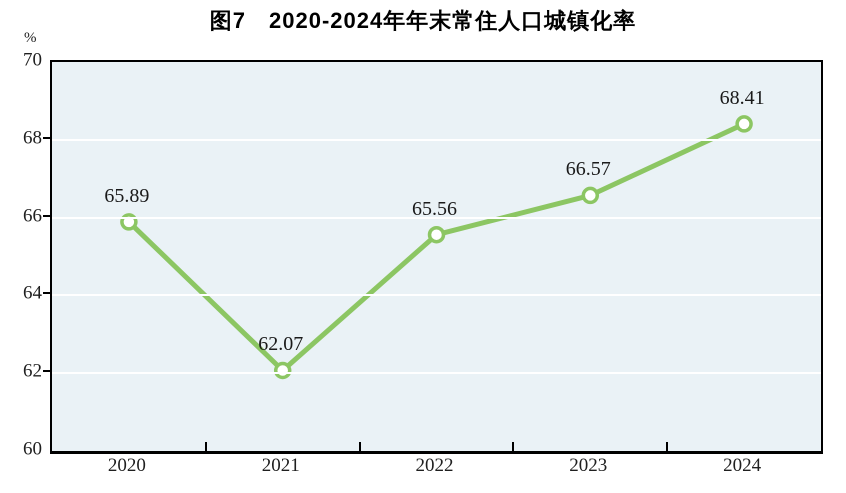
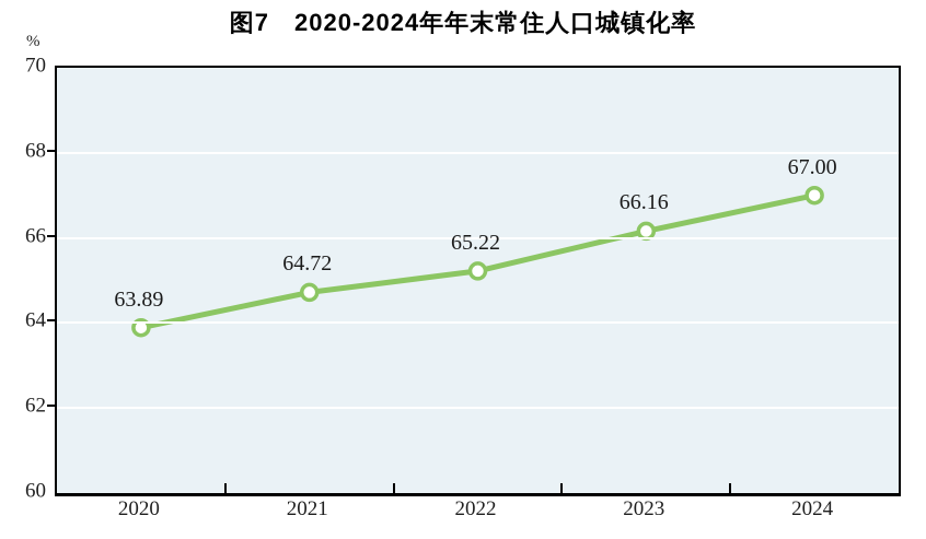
2020: 65.89 -> 63.89
2021: 62.07 -> 64.72
2022: 65.56 -> 65.22
2023: 66.57 -> 66.16
2024: 68.41 -> 67.00
